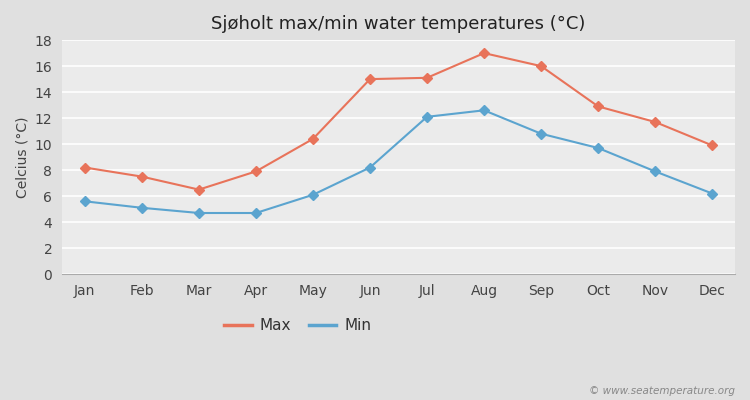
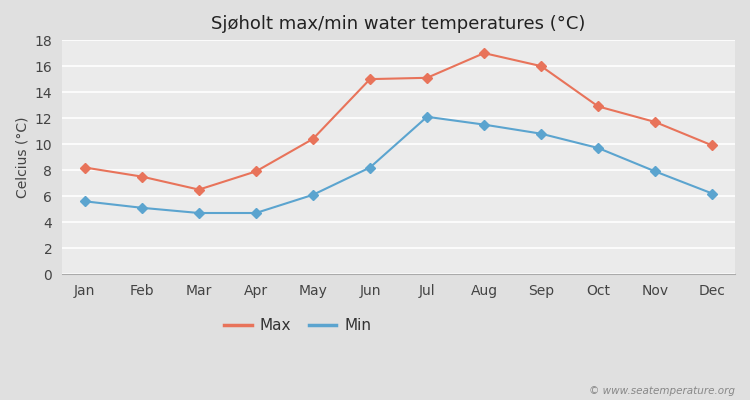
Min/Aug: 12.6 -> 11.5
